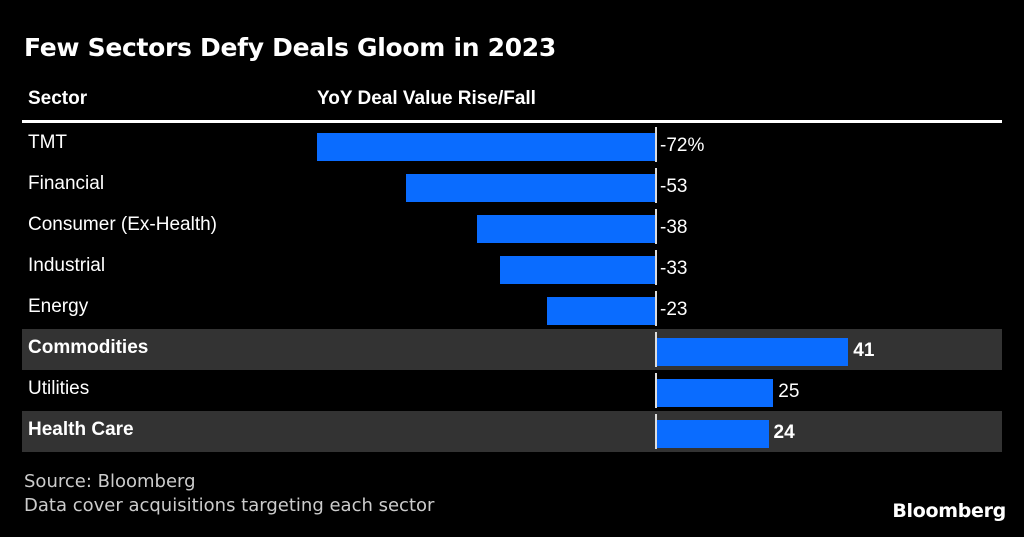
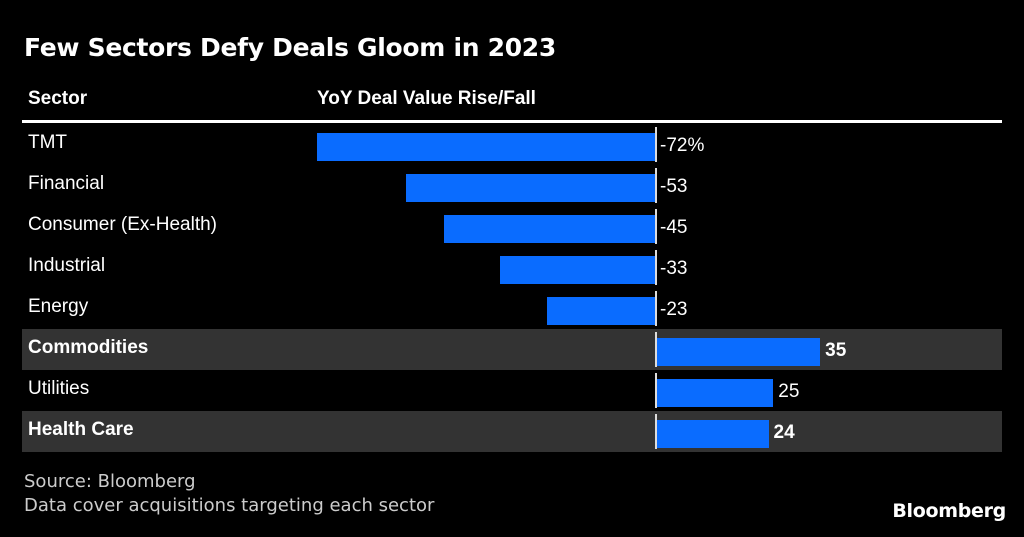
Consumer (Ex-Health): -38 -> -45
Commodities: 41 -> 35
